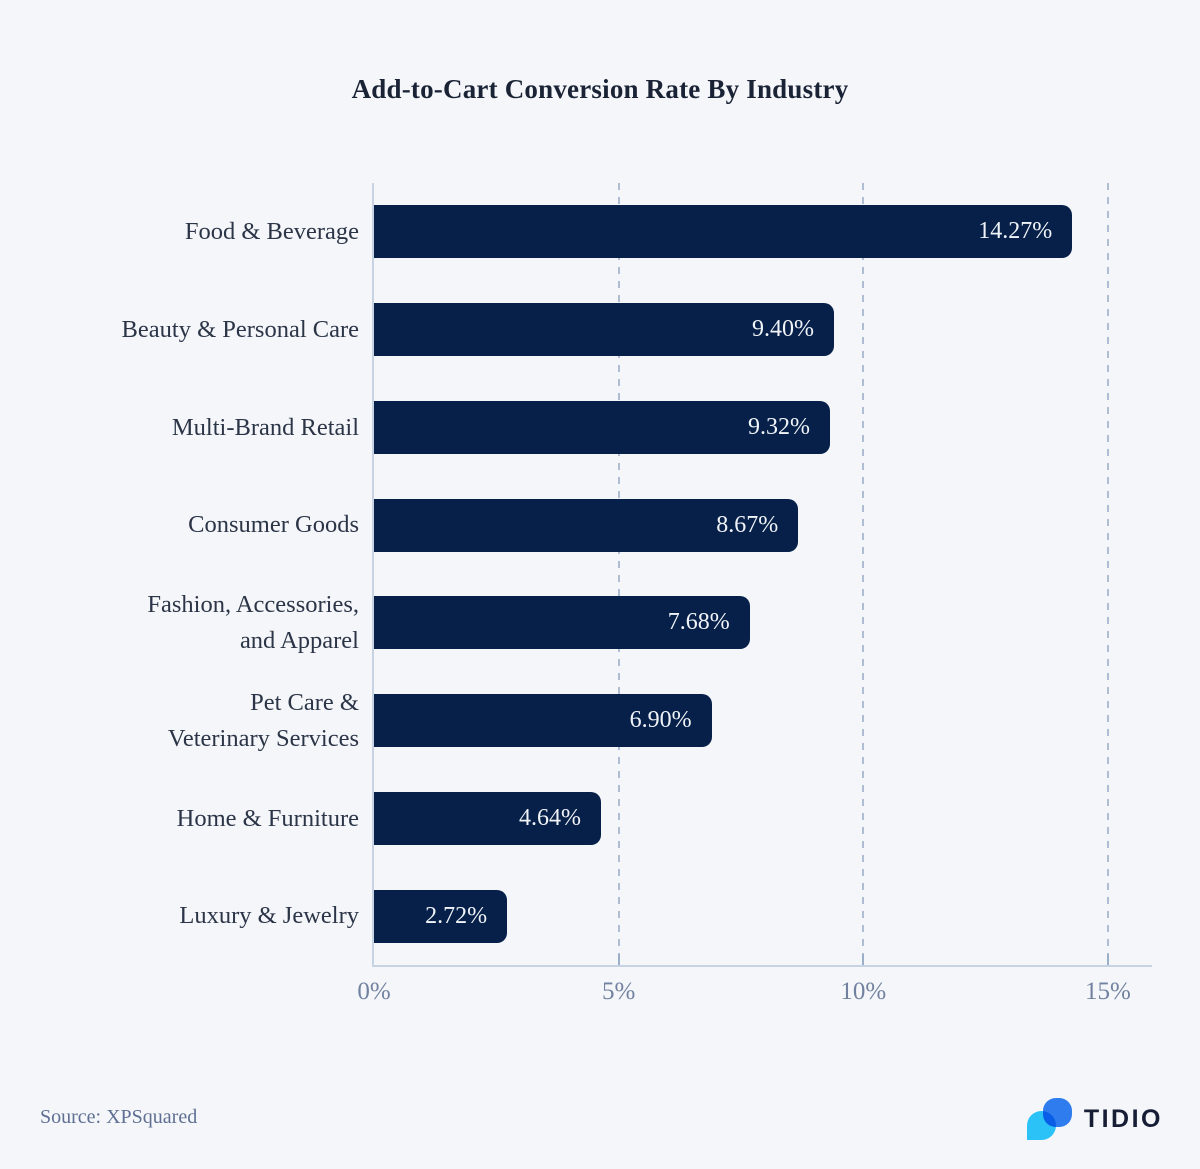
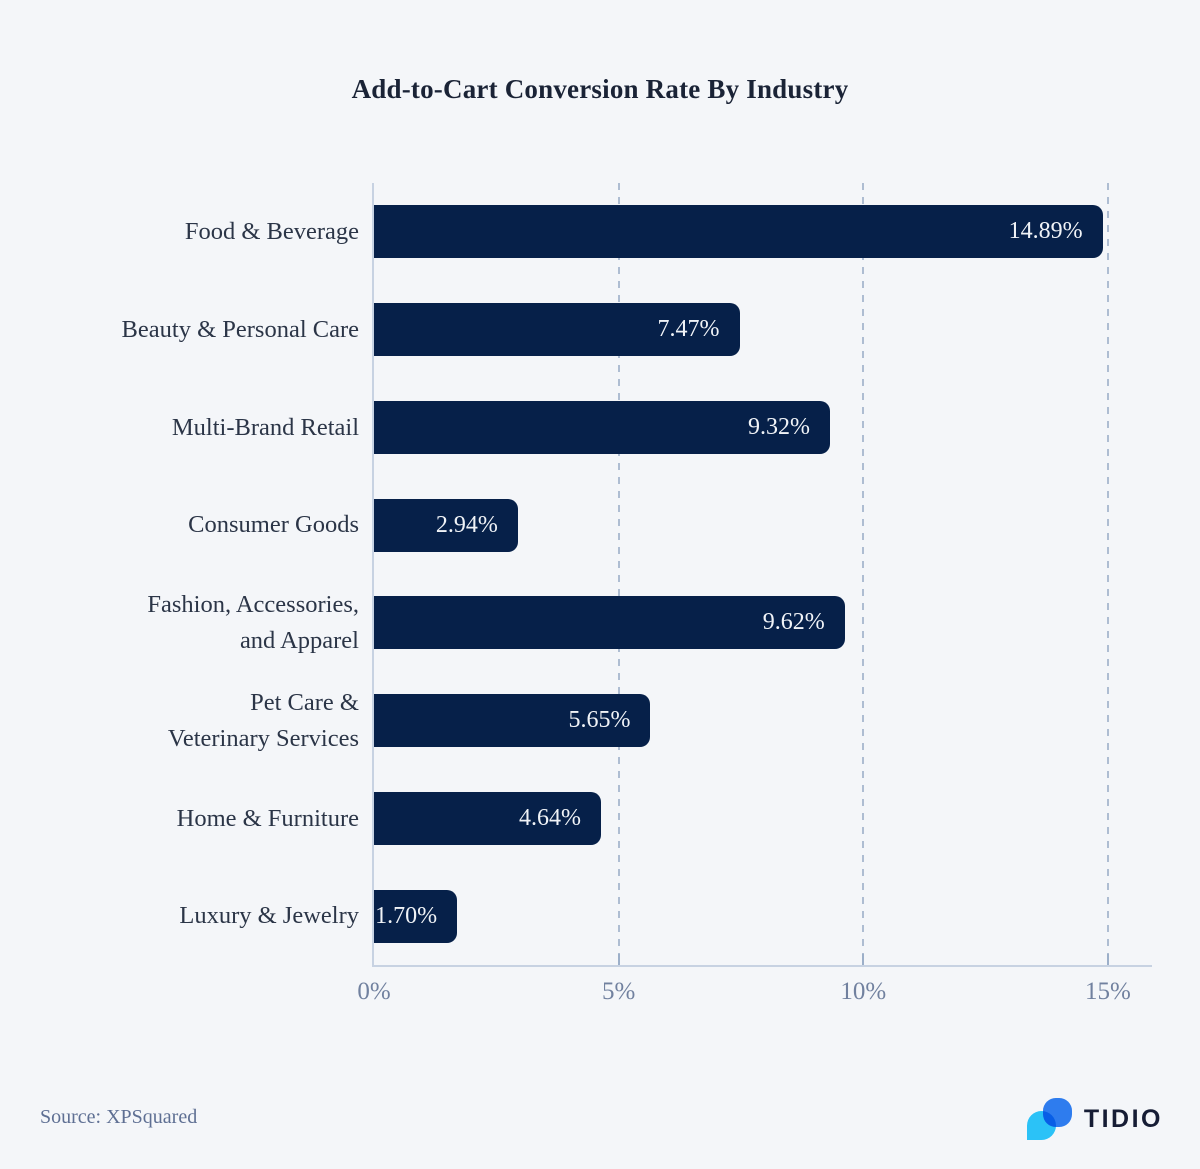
Food & Beverage: 14.27% -> 14.89%
Beauty & Personal Care: 9.40% -> 7.47%
Consumer Goods: 8.67% -> 2.94%
Fashion, Accessories, and Apparel: 7.68% -> 9.62%
Pet Care & Veterinary Services: 6.90% -> 5.65%
Luxury & Jewelry: 2.72% -> 1.70%
